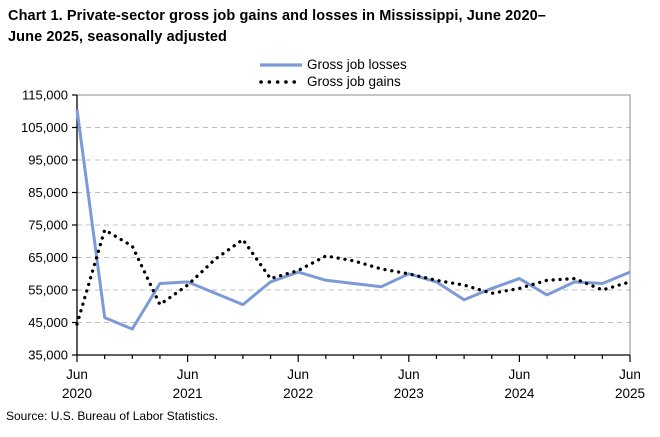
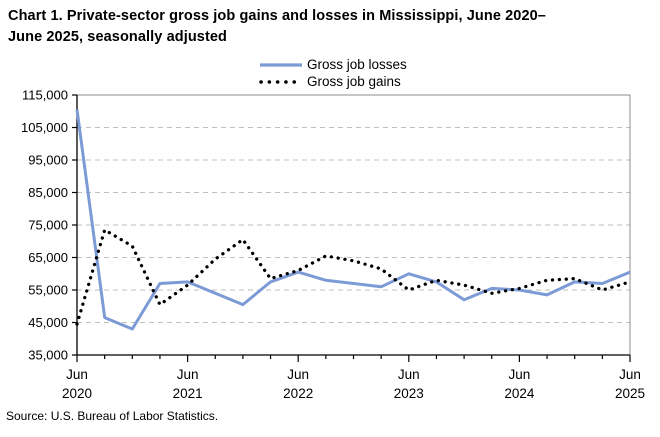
Gross job gains/Jun 2023: 60000 -> 55000
Gross job losses/Jun 2024: 58000 -> 55000
